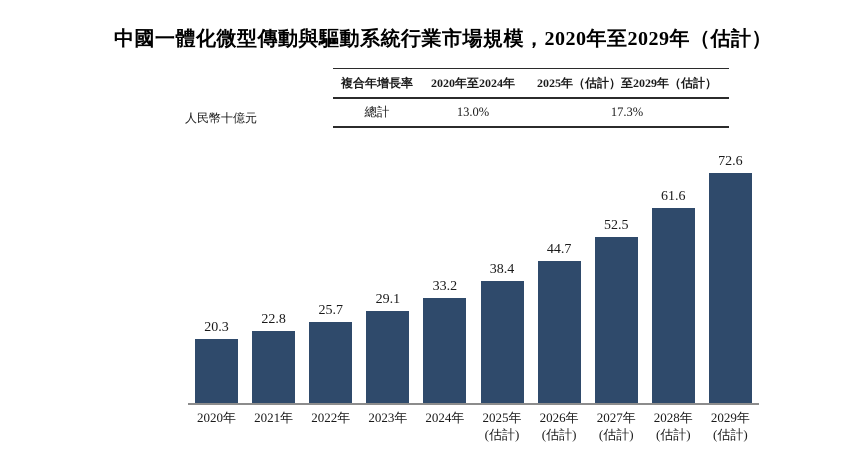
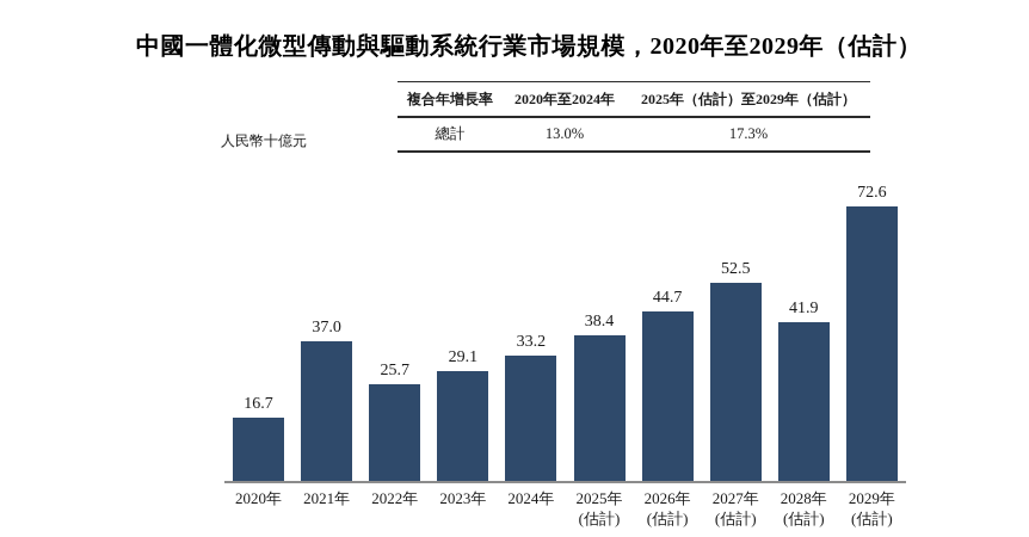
2020年: 20.3 -> 16.7
2021年: 22.8 -> 37.0
2028年: 61.6 -> 41.9
